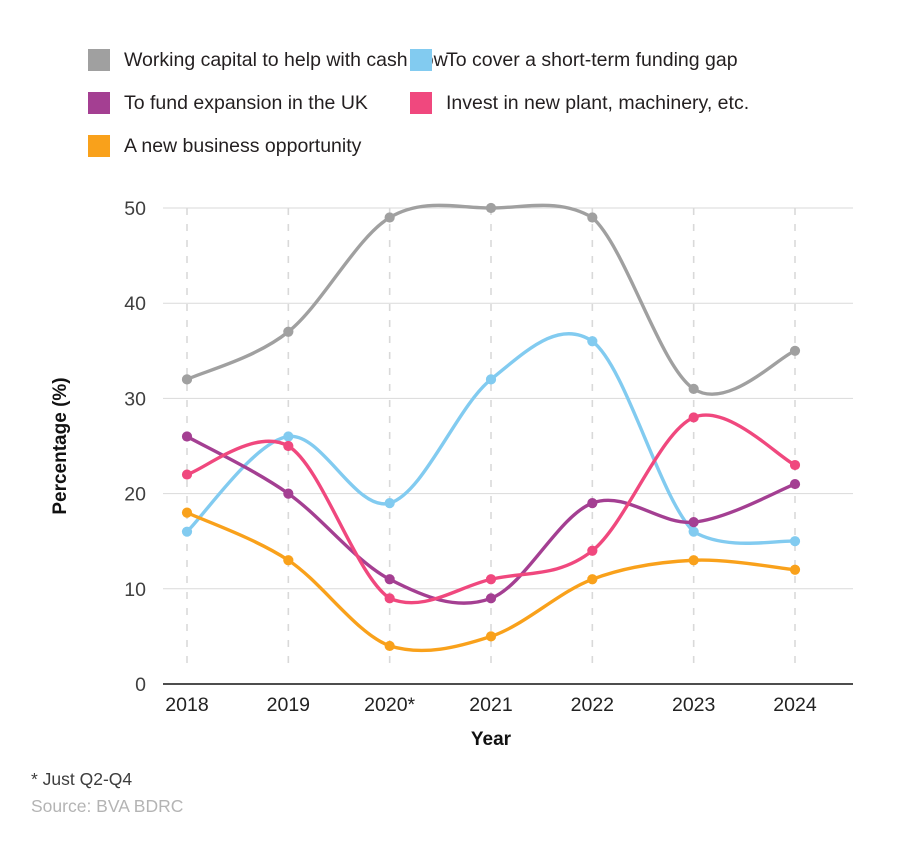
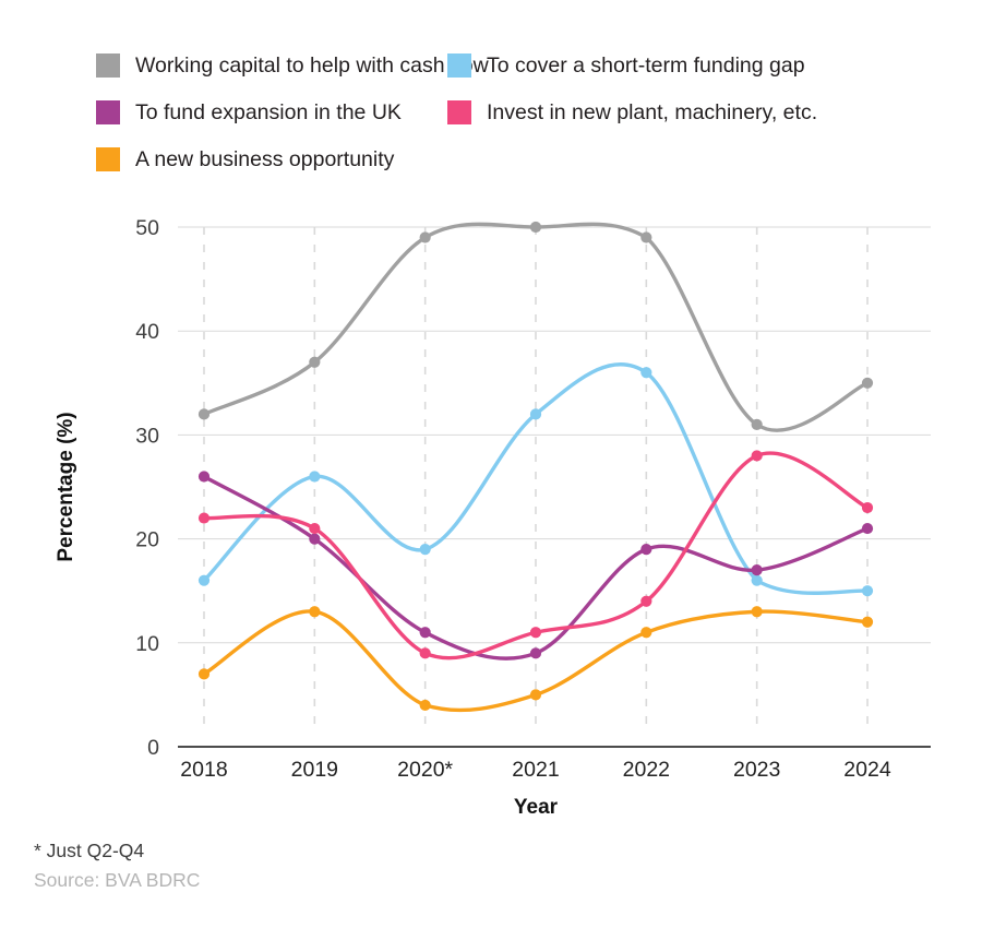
A new business opportunity/2018: 18 -> 7
Invest in new plant, machinery, etc./2019: 25 -> 21
